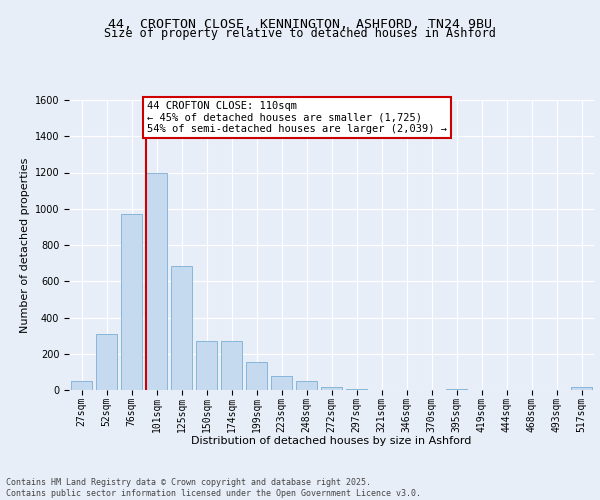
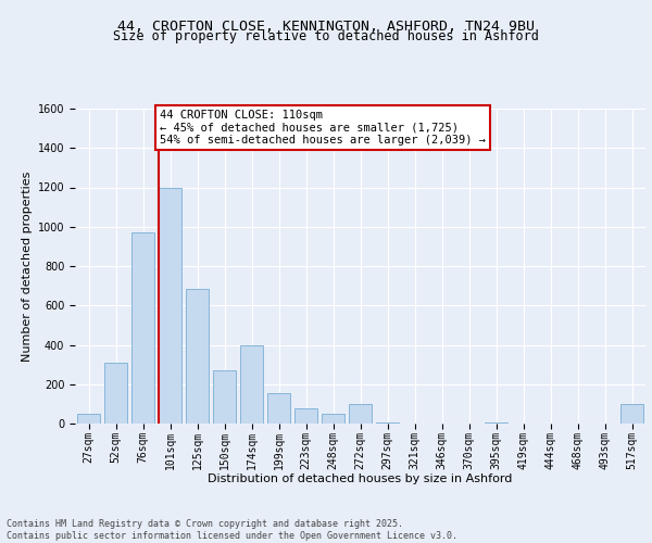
174sqm: 270 -> 400
272sqm: 20 -> 100
517sqm: 20 -> 100
